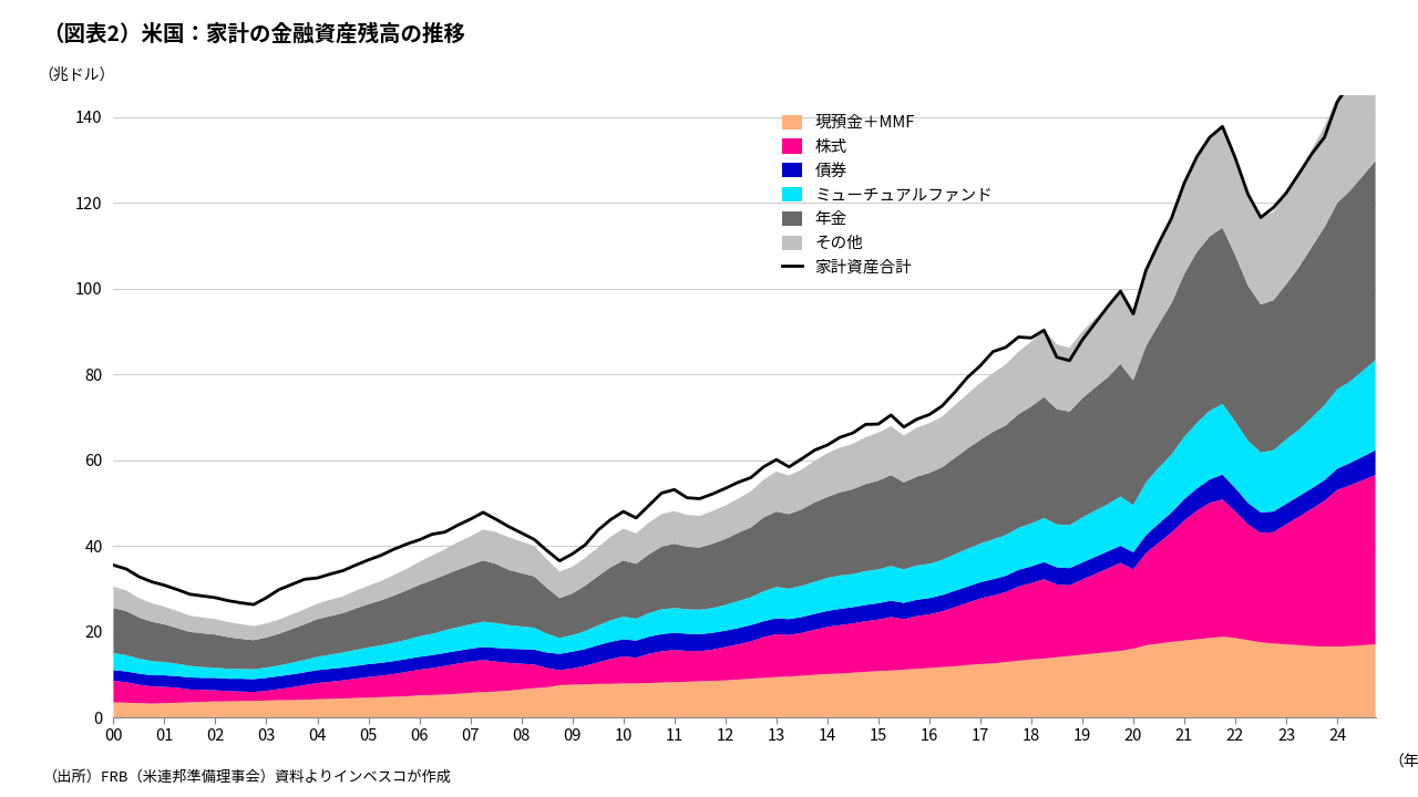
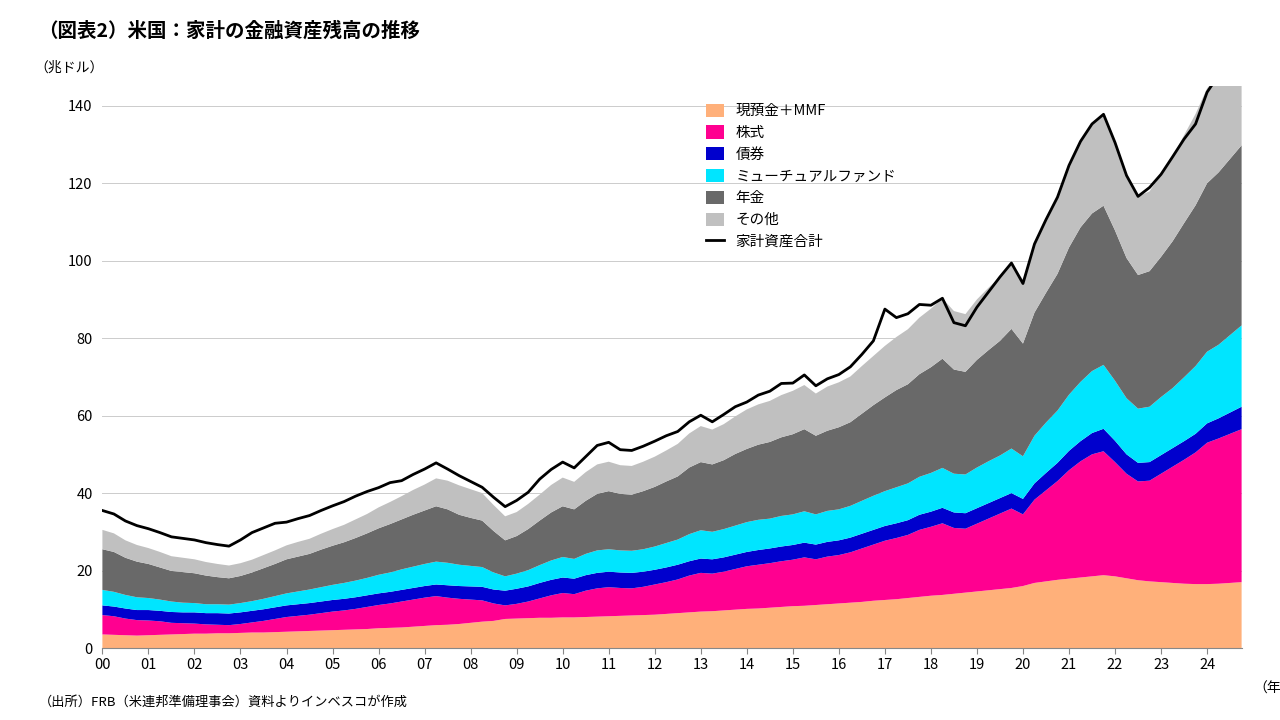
家計資産合計/17: 82.0 -> 87.5
